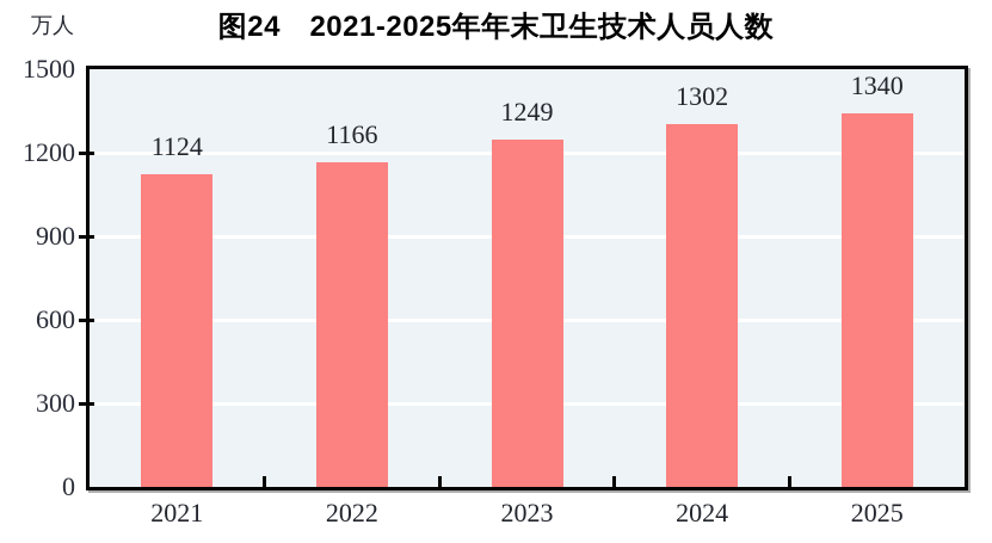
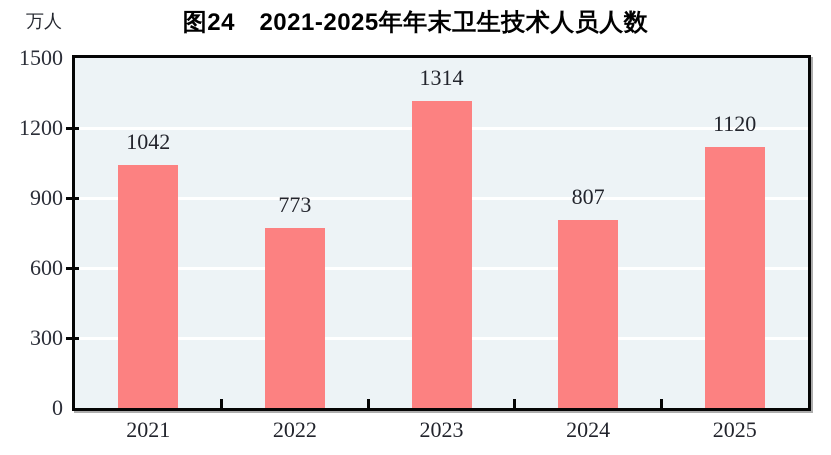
2021: 1124 -> 1042
2022: 1166 -> 773
2023: 1249 -> 1314
2024: 1302 -> 807
2025: 1340 -> 1120
